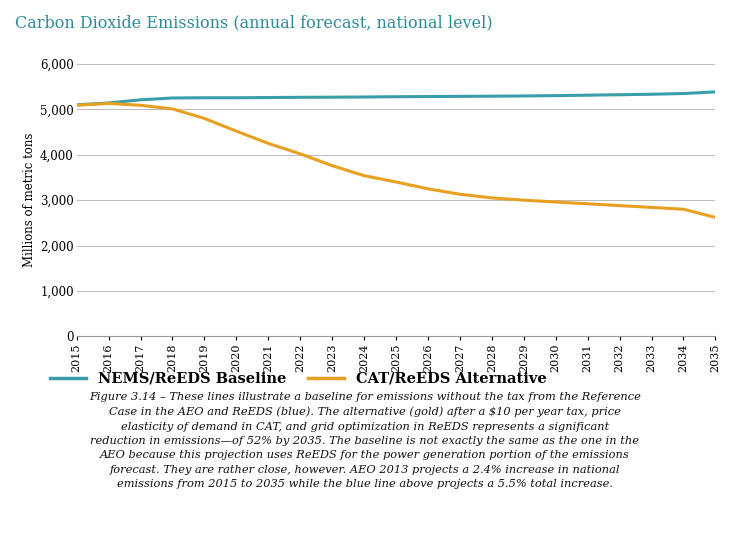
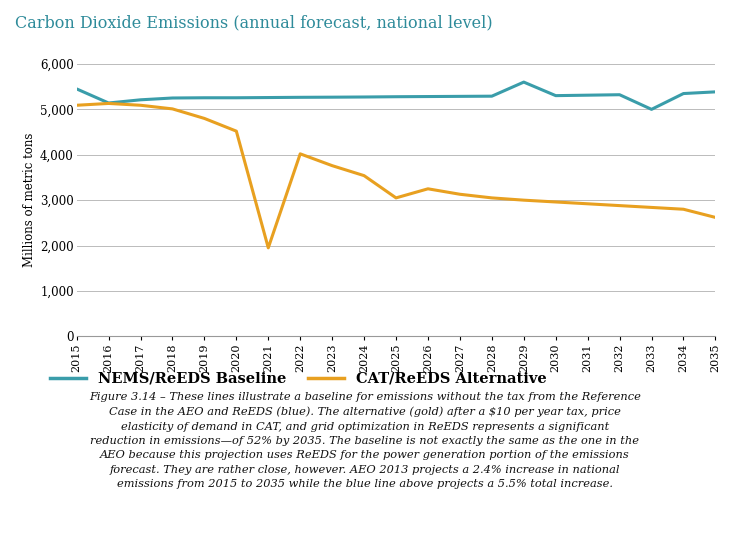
NEMS/ReEDS Baseline/2015: 5,100 -> 5,450
CAT/ReEDS Alternative/2021: 4,250 -> 1,950
CAT/ReEDS Alternative/2025: 3,400 -> 3,050
NEMS/ReEDS Baseline/2029: 5,300 -> 5,600
NEMS/ReEDS Baseline/2033: 5,330 -> 5,000
